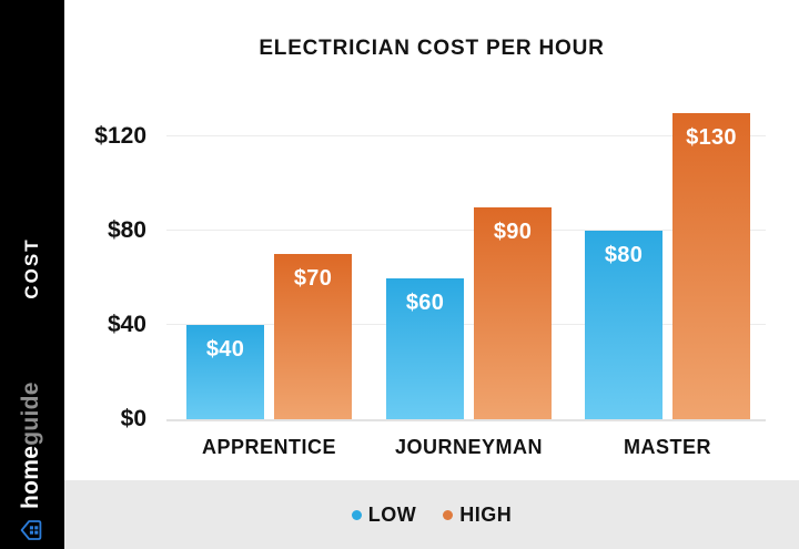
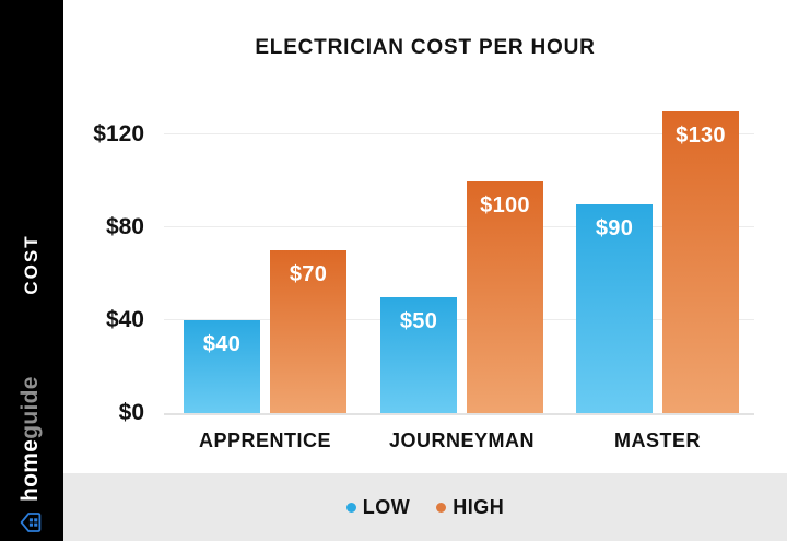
LOW/JOURNEYMAN: $60 -> $50
HIGH/JOURNEYMAN: $90 -> $100
LOW/MASTER: $80 -> $90
